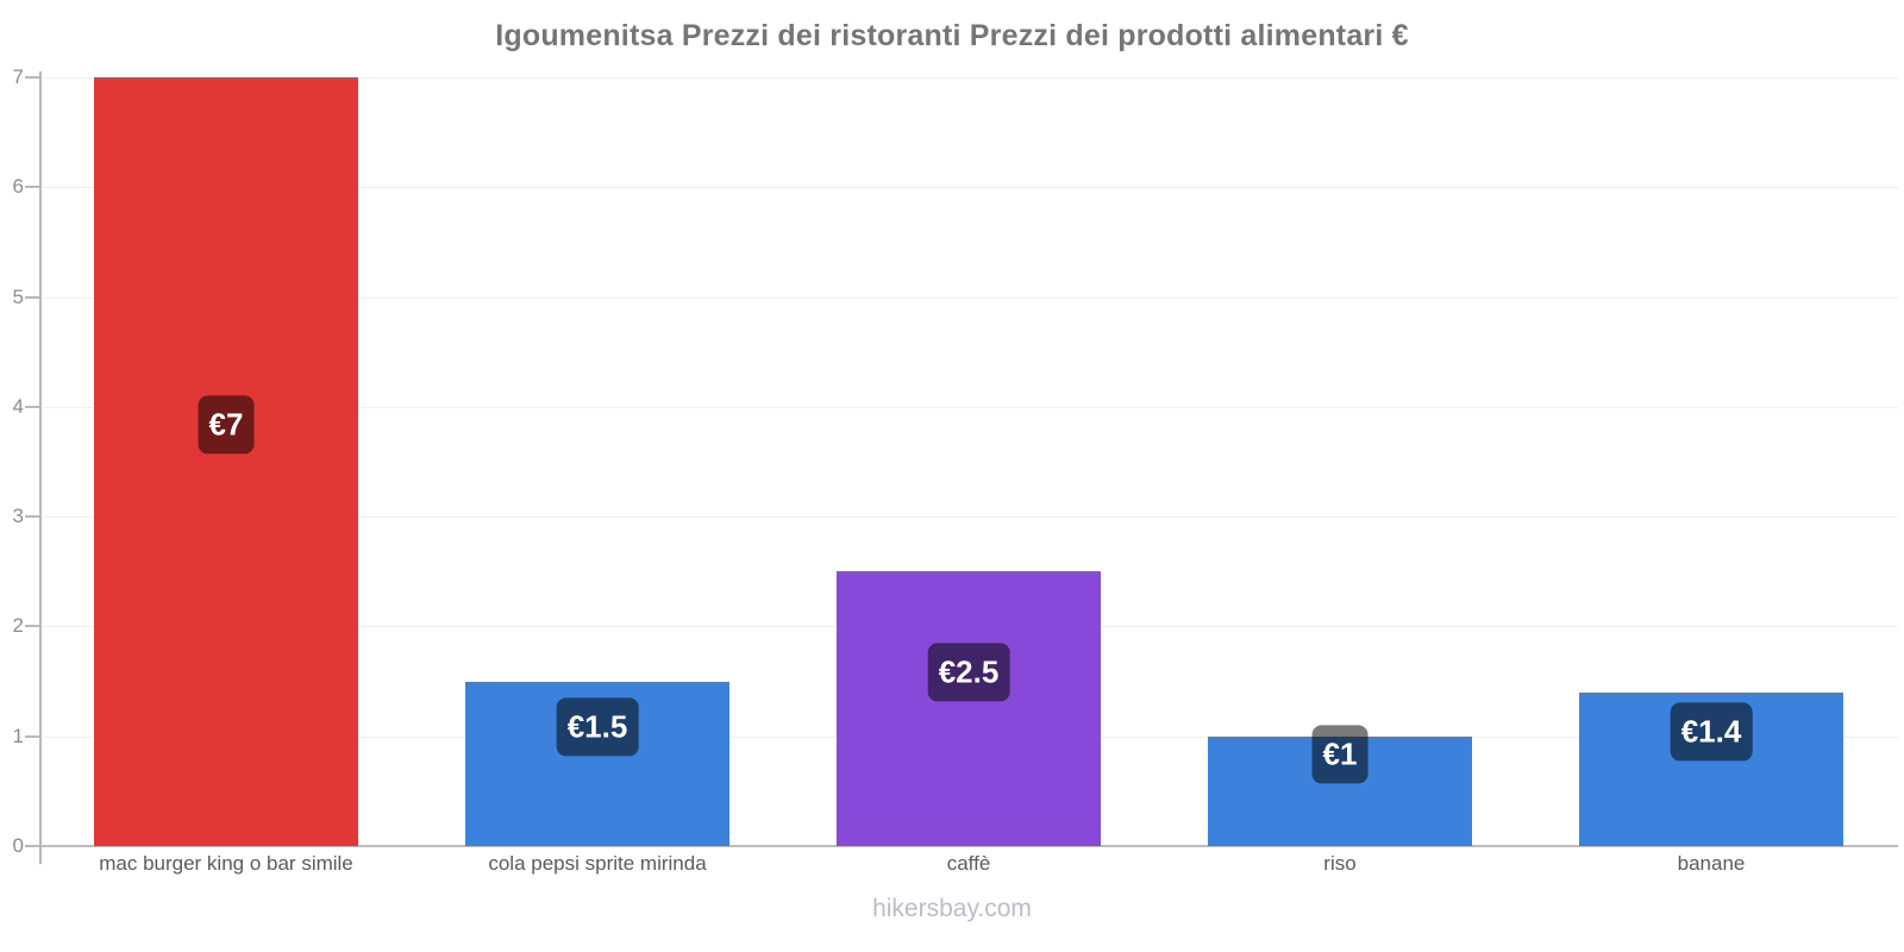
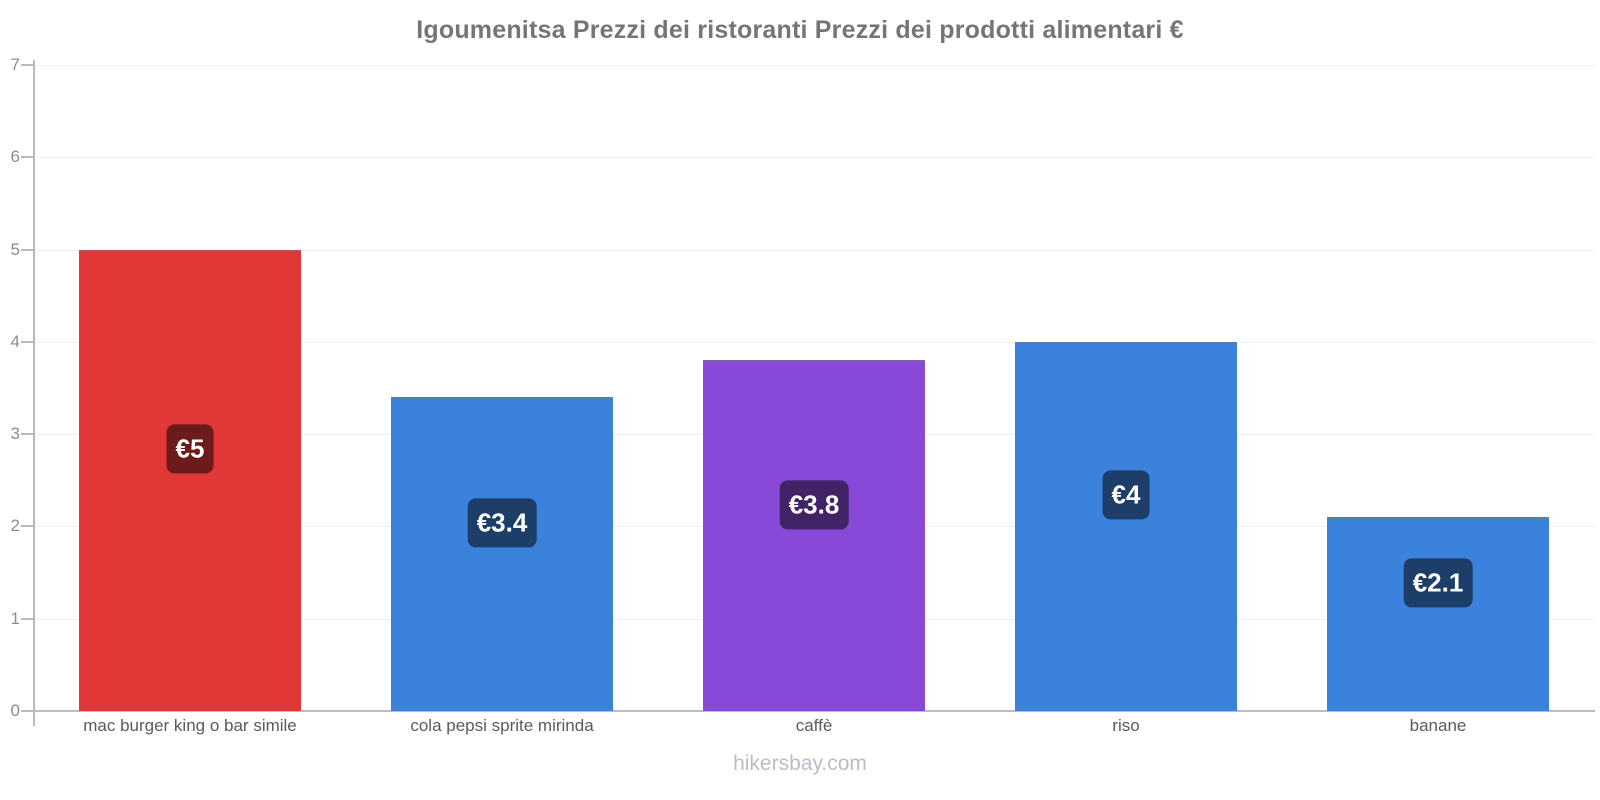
mac burger king o bar simile: €7 -> €5
cola pepsi sprite mirinda: €1.5 -> €3.4
caffè: €2.5 -> €3.8
riso: €1 -> €4
banane: €1.4 -> €2.1
